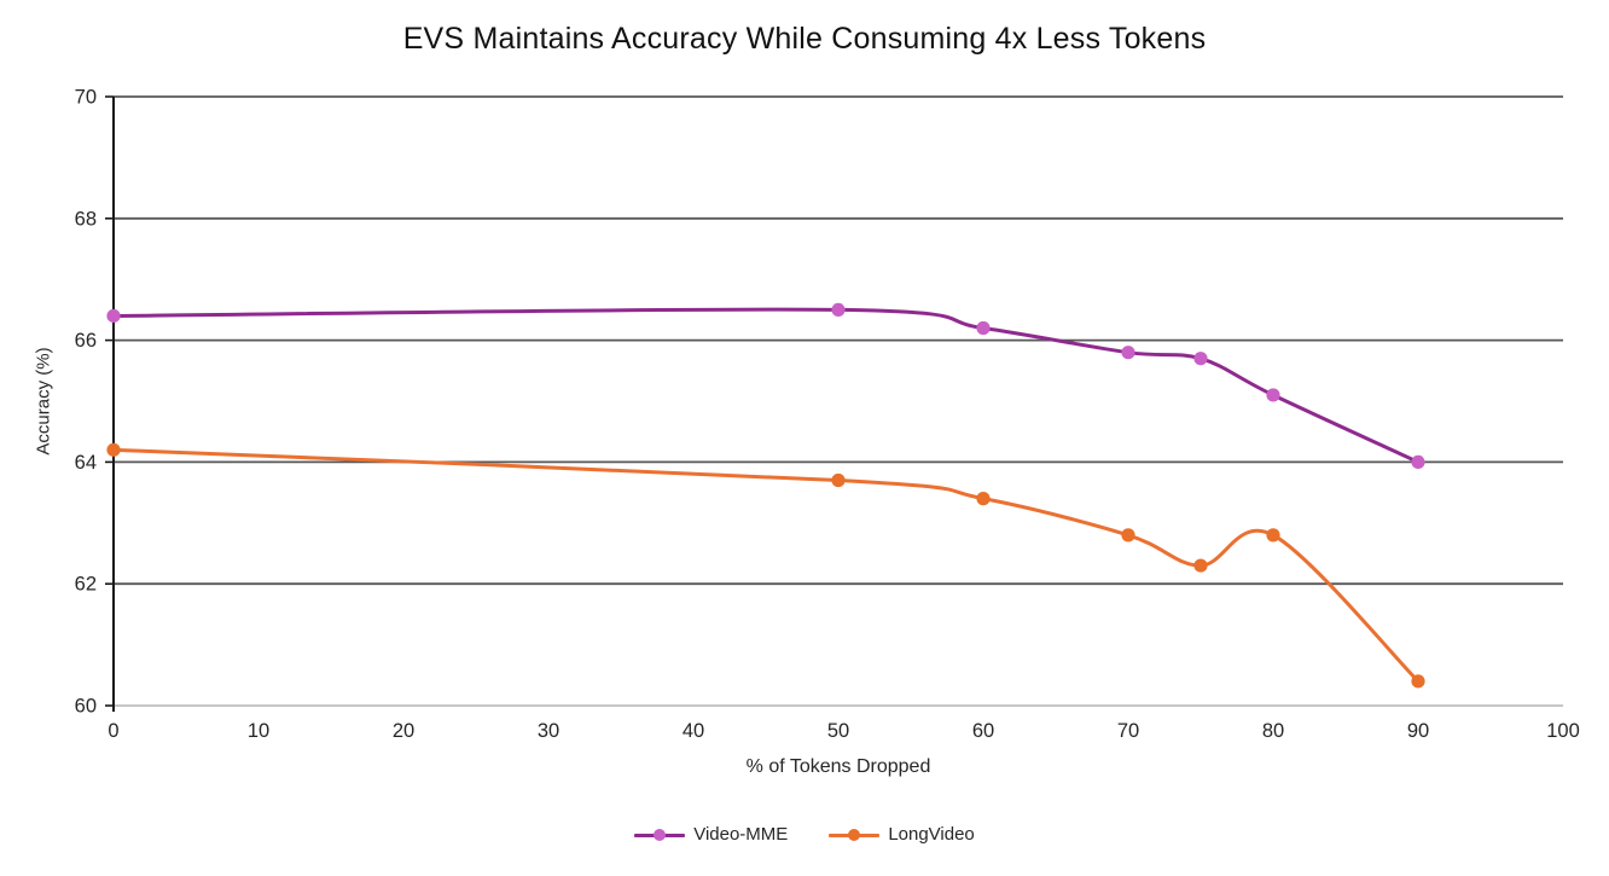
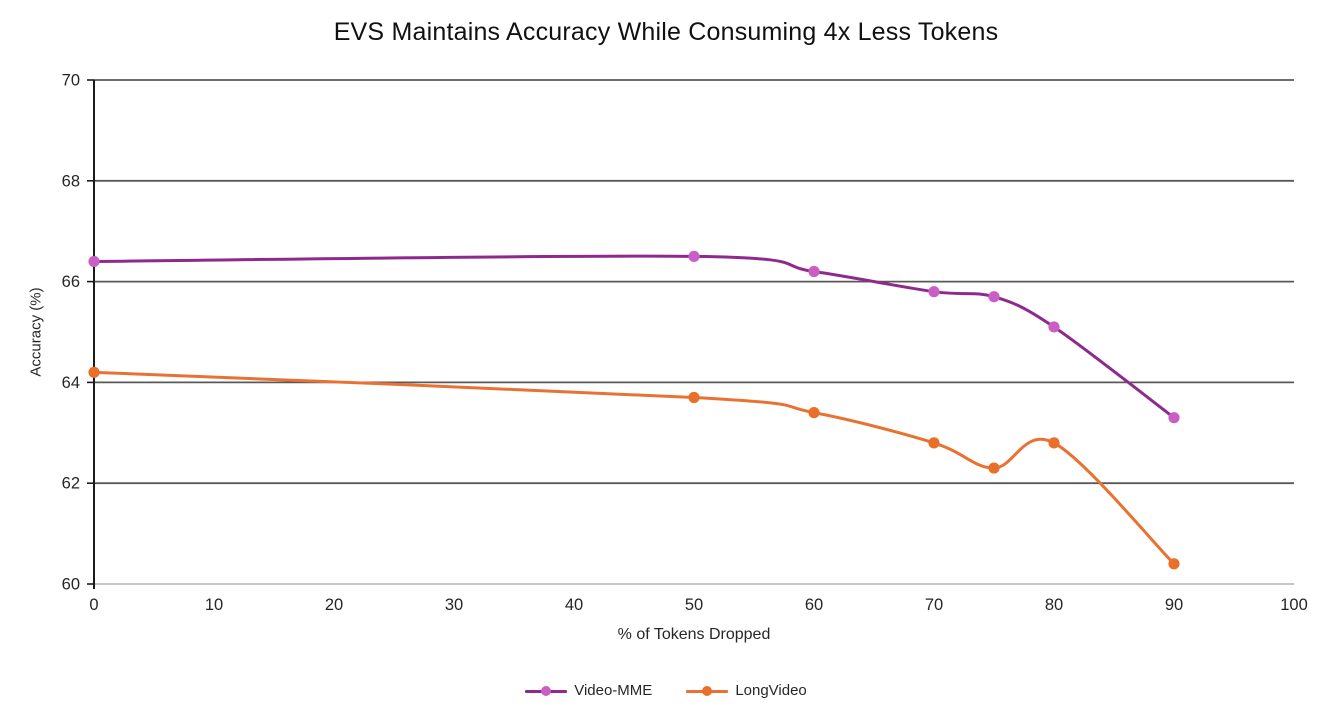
Video-MME/90: 64.0 -> 63.3
